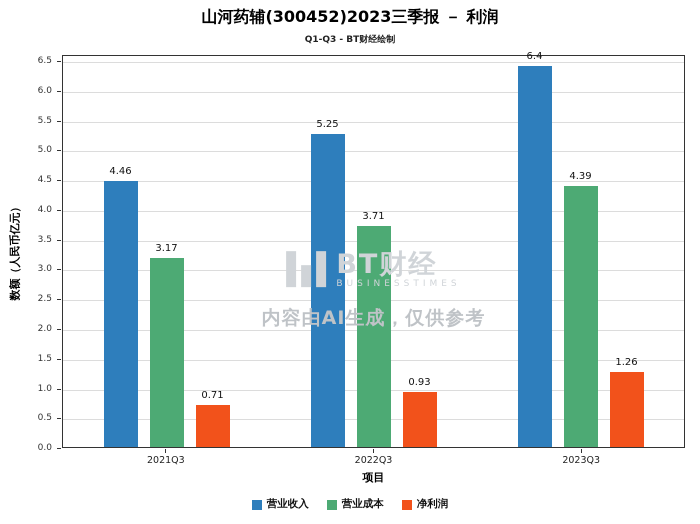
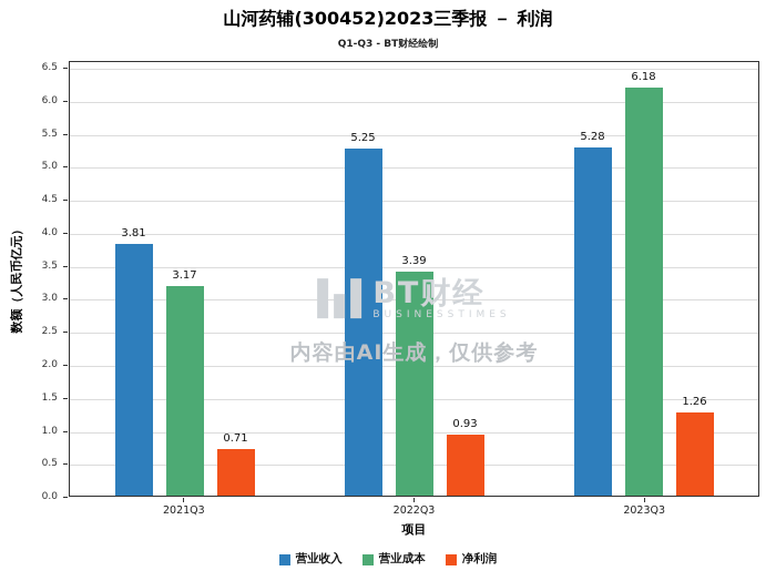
营业收入/2021Q3: 4.46 -> 3.81
营业成本/2022Q3: 3.71 -> 3.39
营业收入/2023Q3: 6.4 -> 5.28
营业成本/2023Q3: 4.39 -> 6.18
